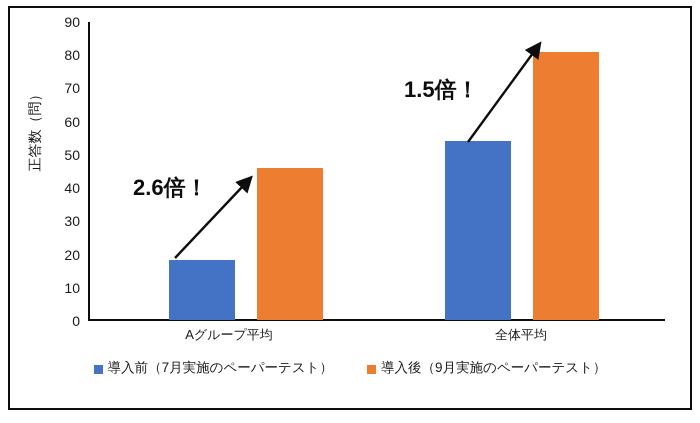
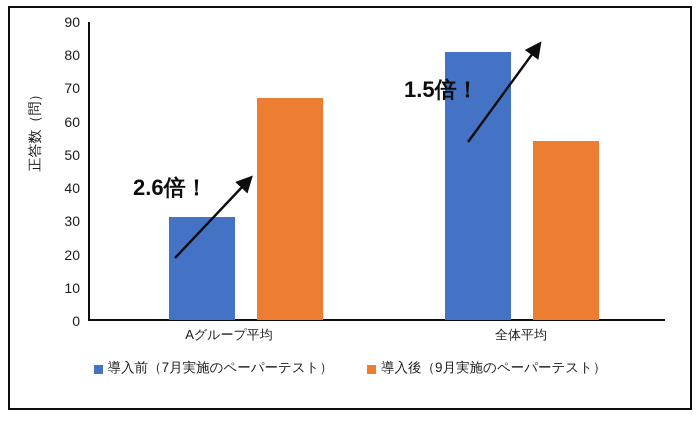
導入前（7月実施のペーパーテスト）/Aグループ平均: 18 -> 31
導入後（9月実施のペーパーテスト）/Aグループ平均: 46 -> 67
導入前（7月実施のペーパーテスト）/全体平均: 54 -> 81
導入後（9月実施のペーパーテスト）/全体平均: 81 -> 54
